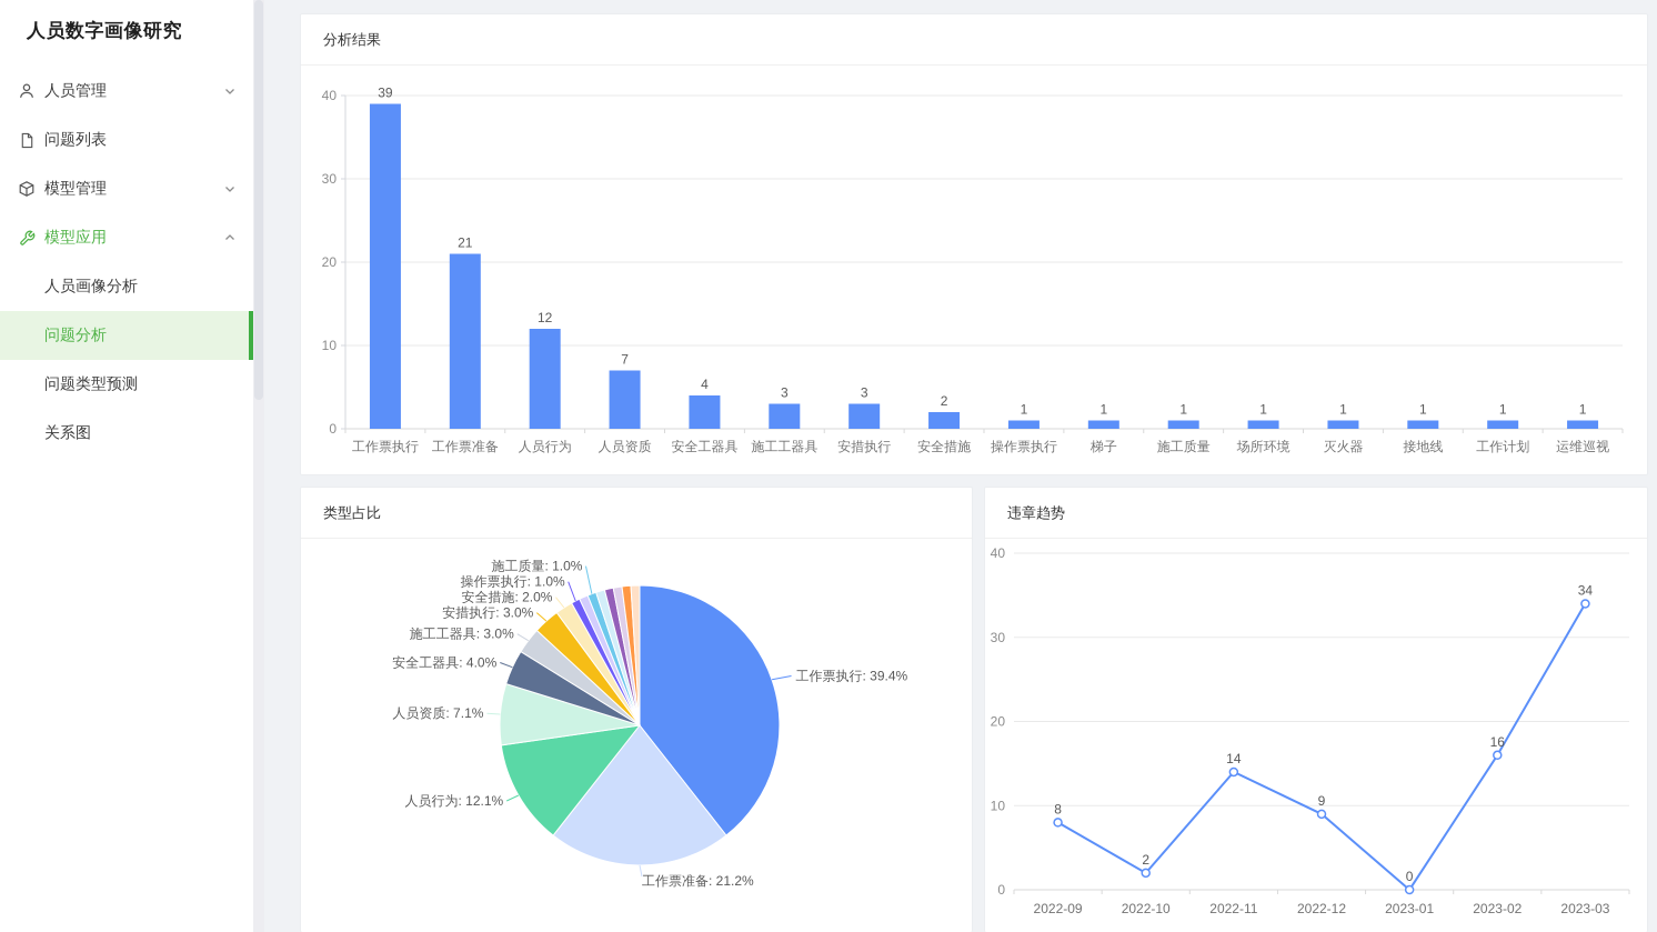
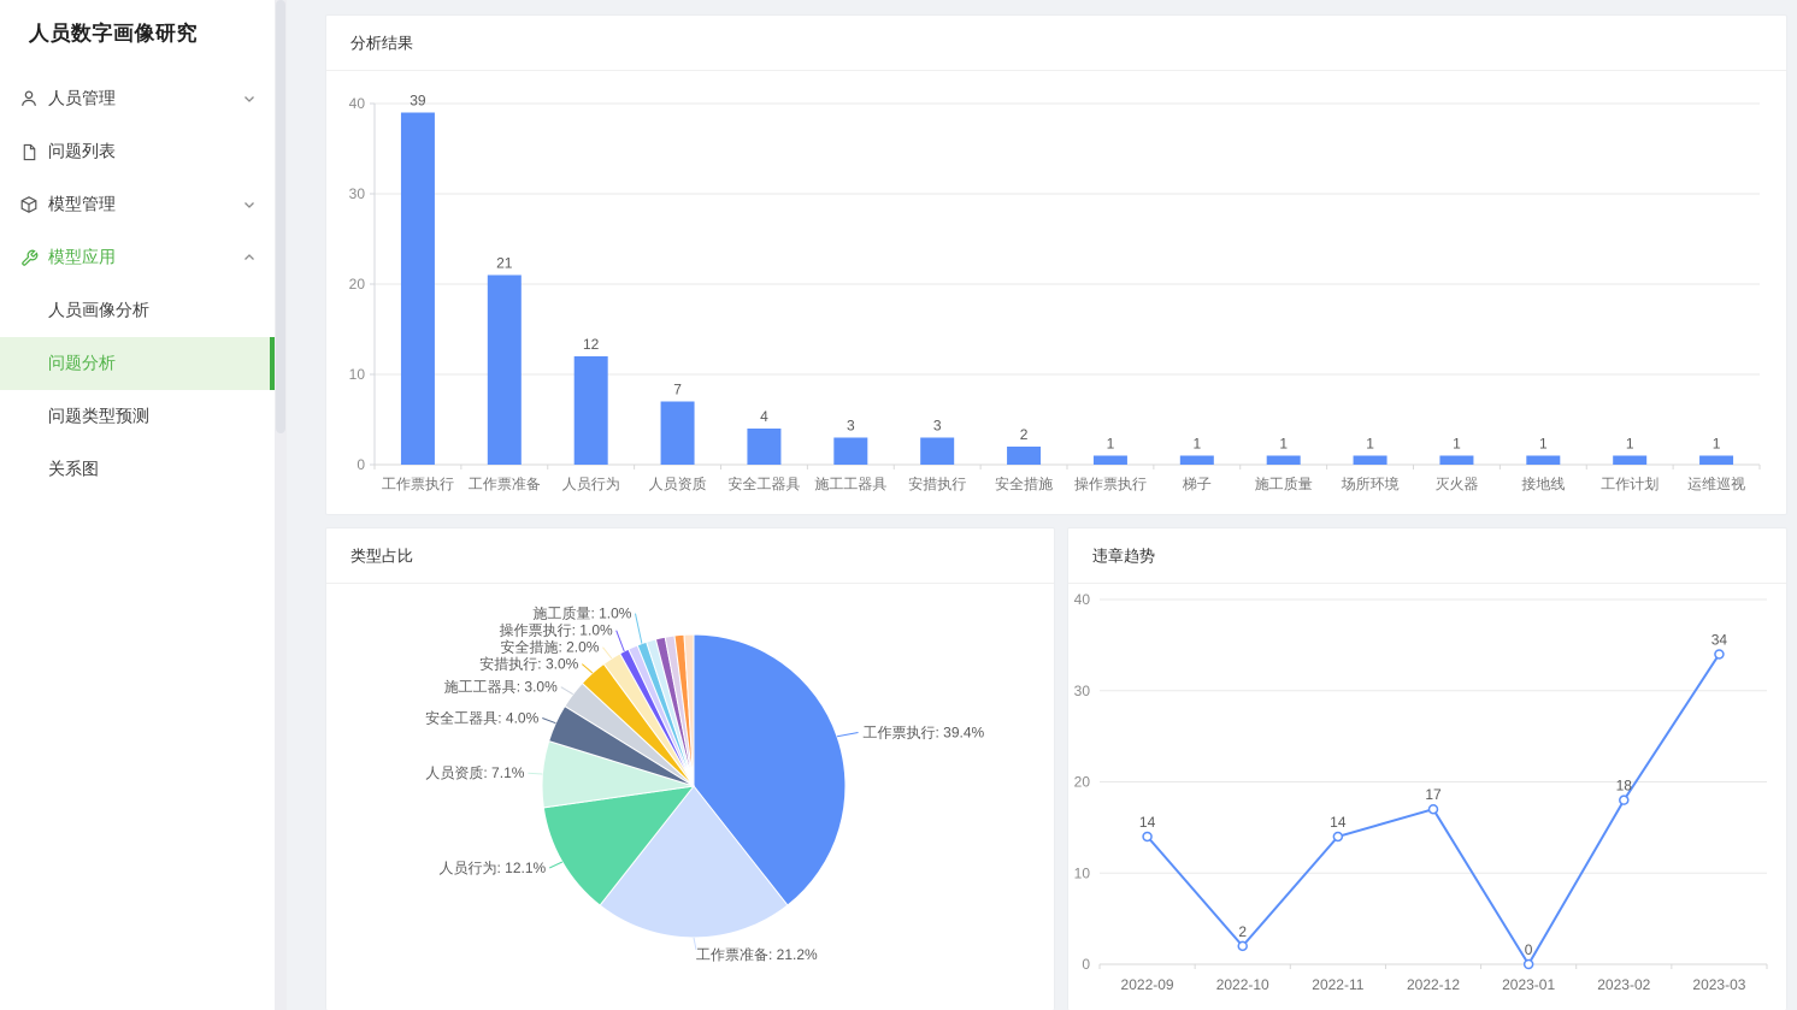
违章趋势/2022-09: 8 -> 14
违章趋势/2022-12: 9 -> 17
违章趋势/2023-02: 16 -> 18
